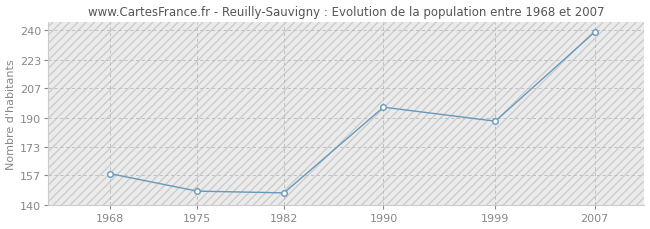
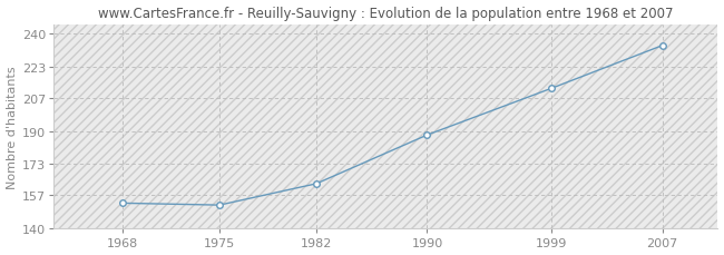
1968: 158 -> 153
1975: 148 -> 152
1982: 147 -> 163
1990: 196 -> 188
1999: 188 -> 212
2007: 239 -> 234
